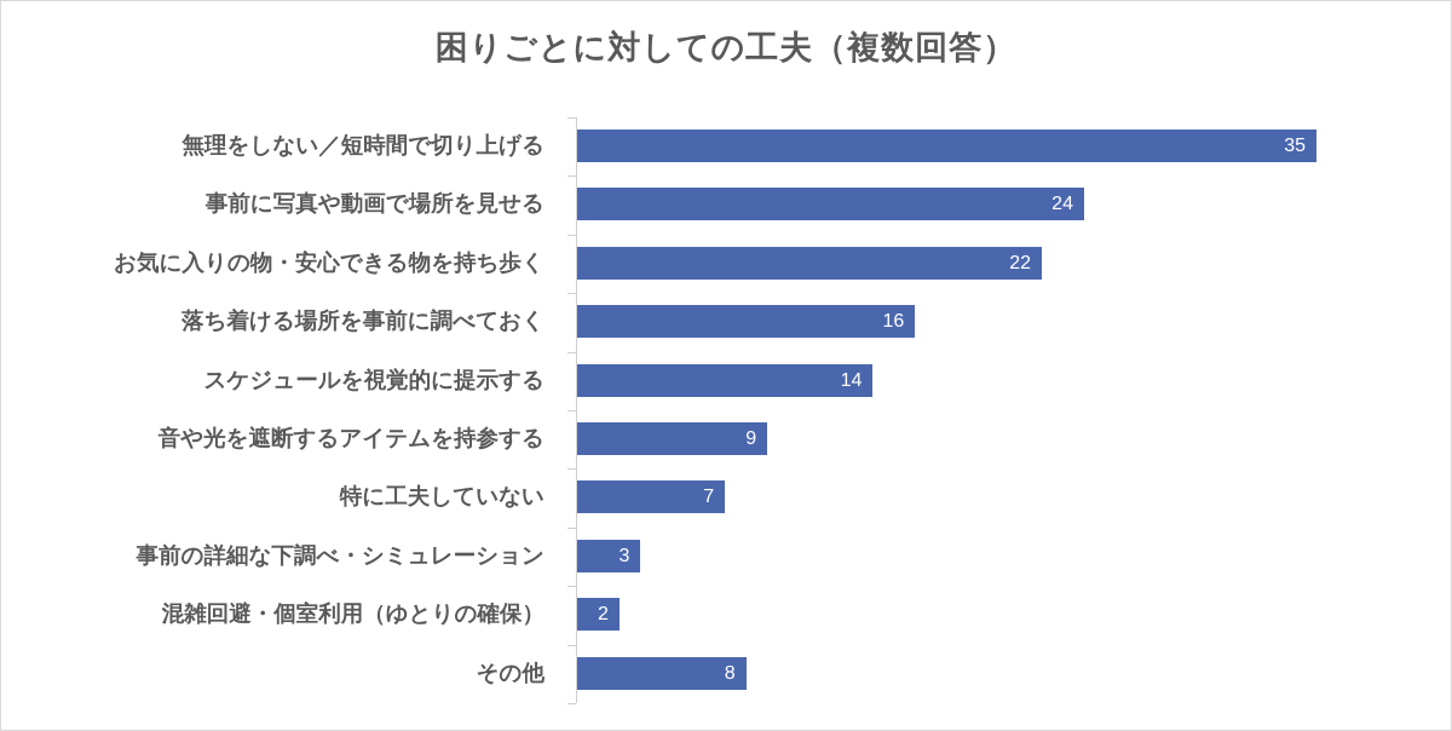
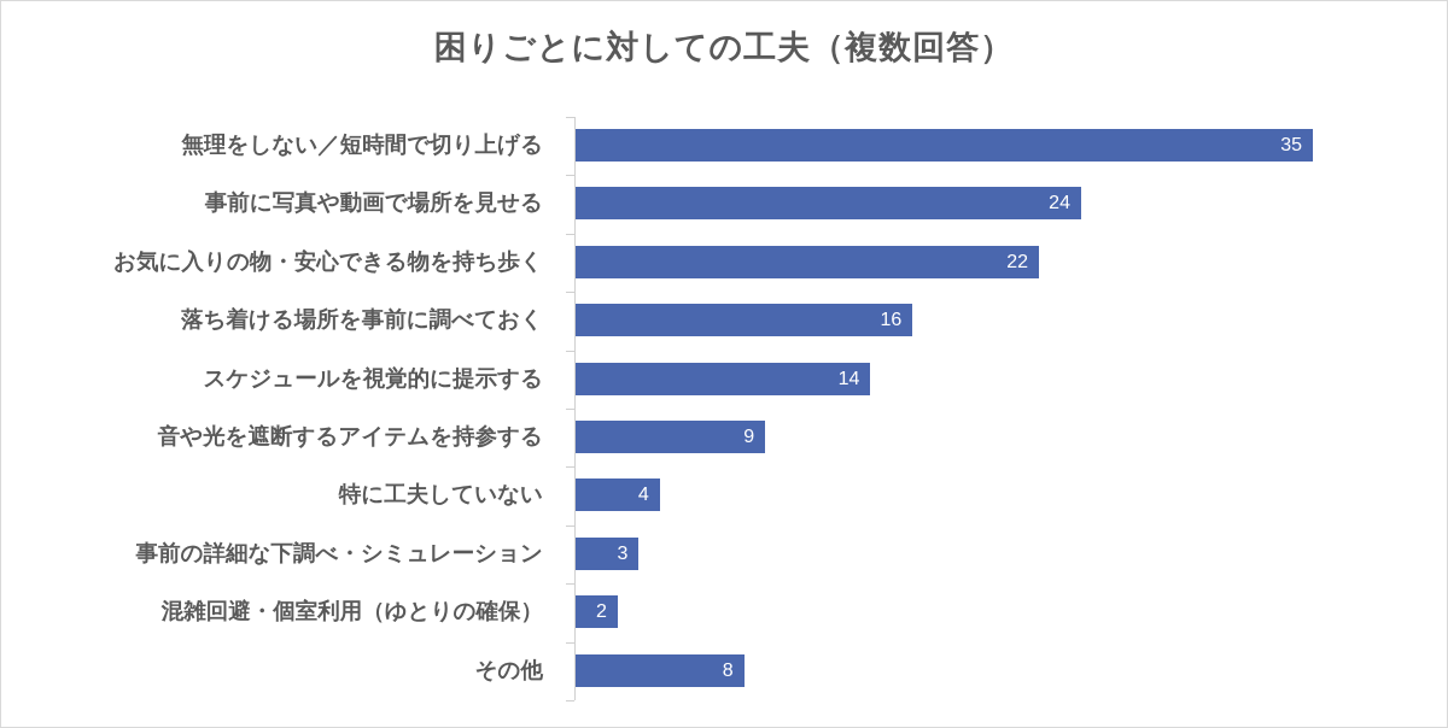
特に工夫していない: 7 -> 4
